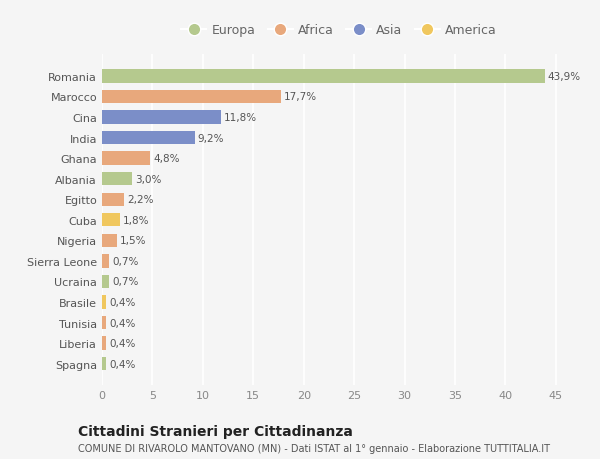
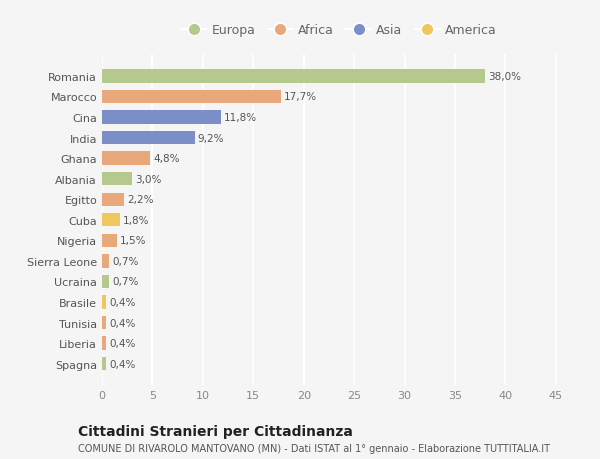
Romania: 43,9% -> 38,0%
